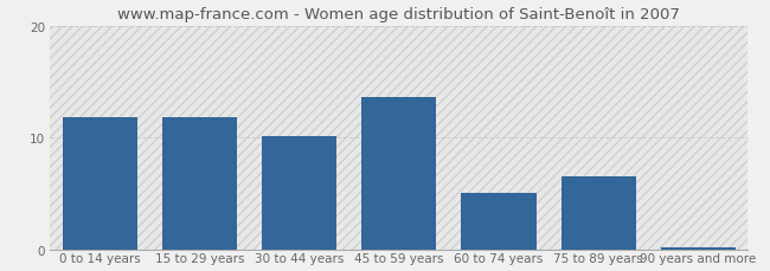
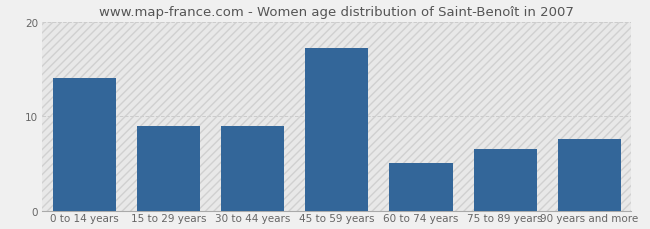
0 to 14 years: 11.8 -> 14.0
15 to 29 years: 11.8 -> 9.0
30 to 44 years: 10.1 -> 9.0
45 to 59 years: 13.6 -> 17.2
90 years and more: 0.2 -> 7.6
